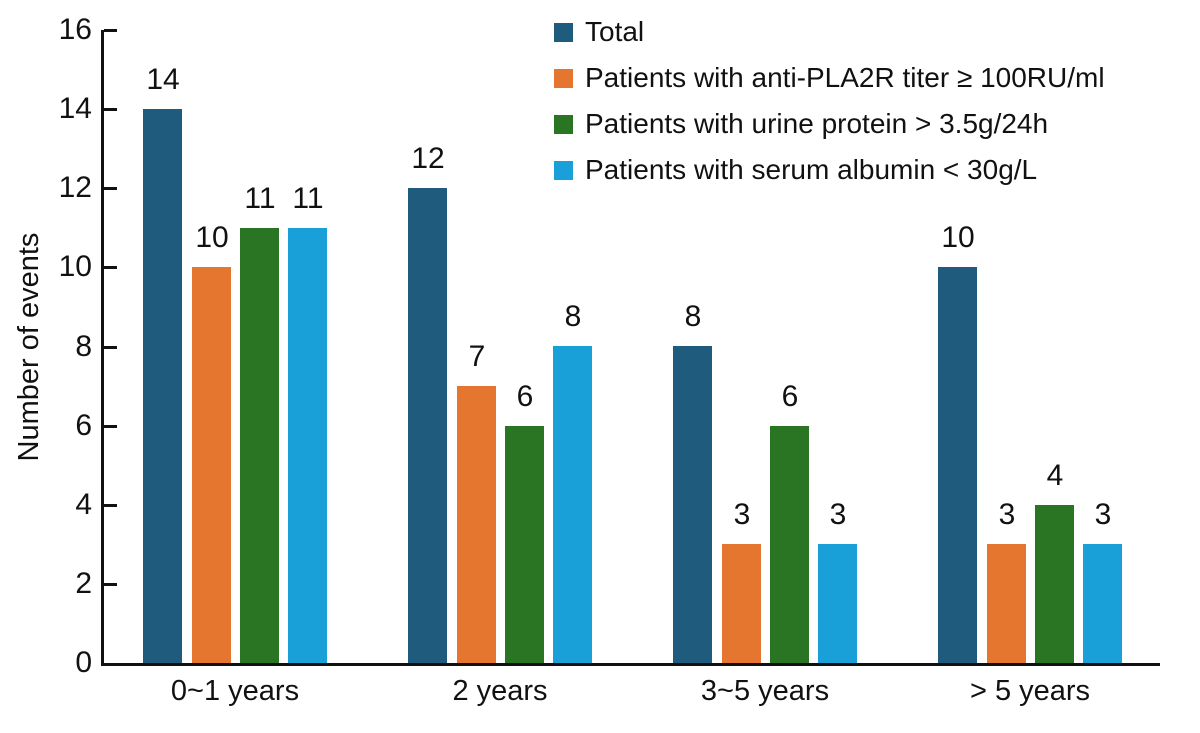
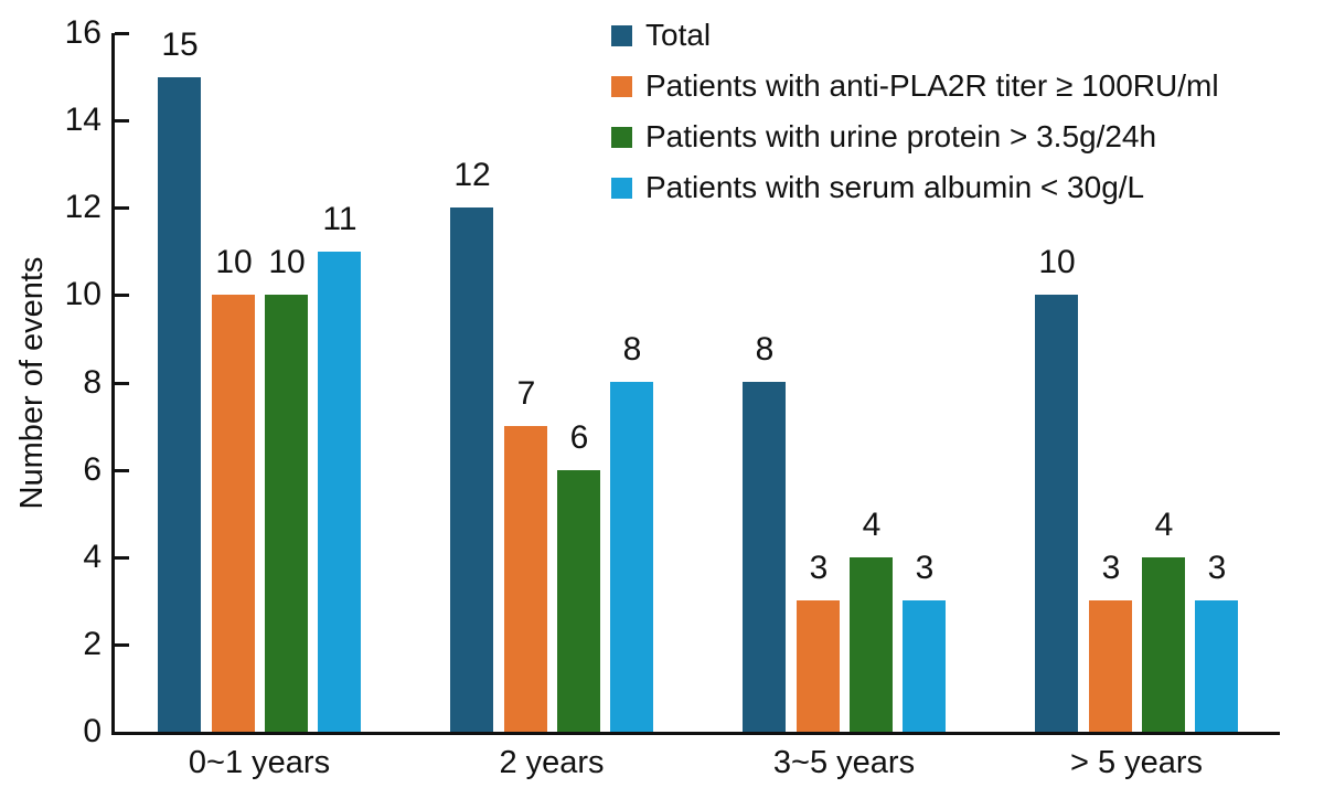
Total/0~1 years: 14 -> 15
Patients with urine protein > 3.5g/24h/0~1 years: 11 -> 10
Patients with urine protein > 3.5g/24h/3~5 years: 6 -> 4
